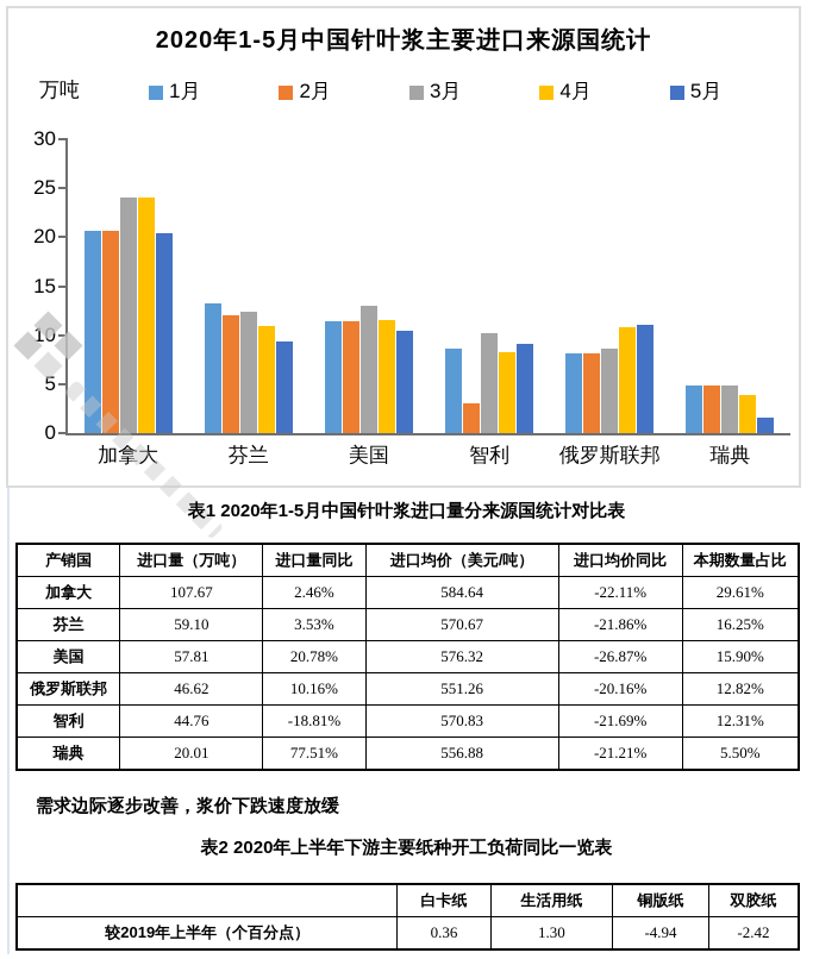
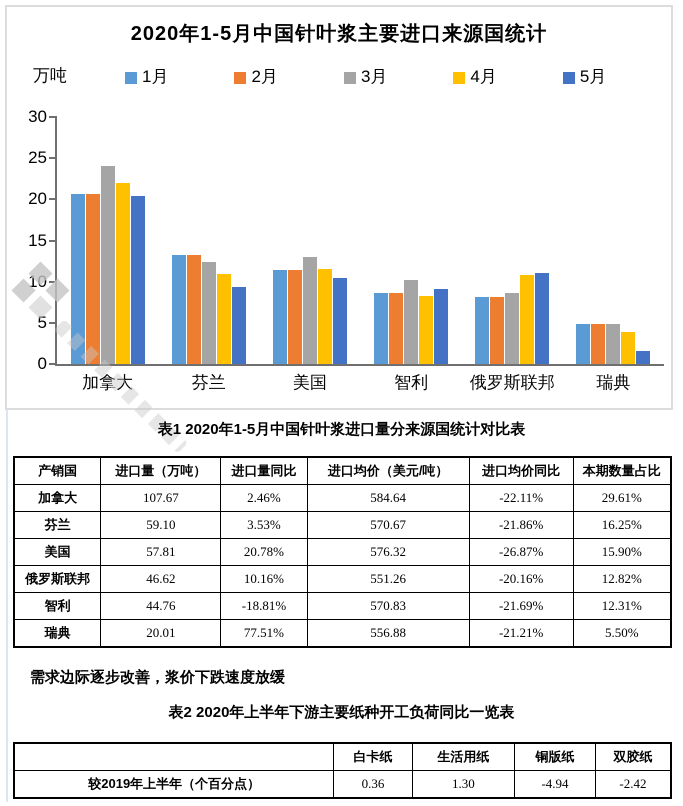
4月/加拿大: 24 -> 22
2月/芬兰: 12 -> 13
2月/智利: 3 -> 9
